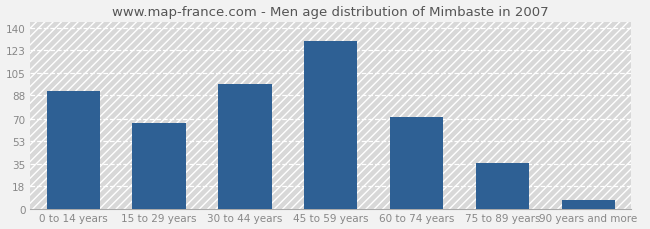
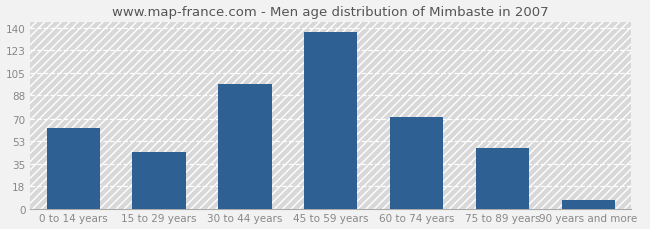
0 to 14 years: 91 -> 63
15 to 29 years: 67 -> 44
45 to 59 years: 130 -> 137
75 to 89 years: 36 -> 47
